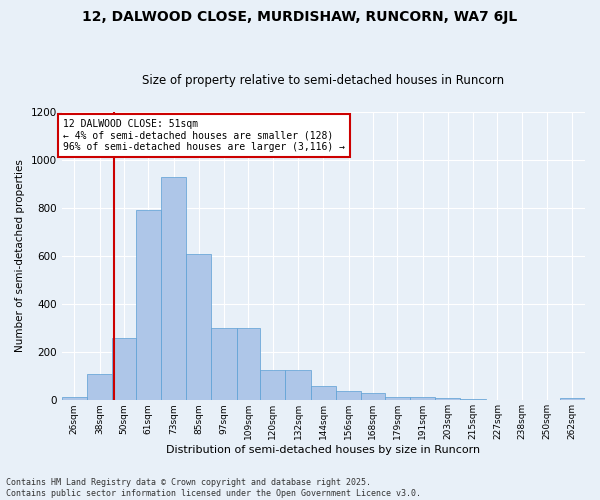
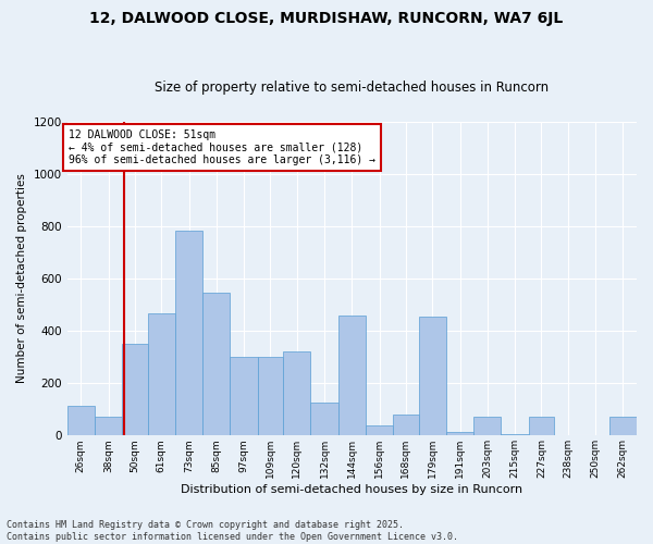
26sqm: 15 -> 115
38sqm: 110 -> 70
50sqm: 260 -> 350
61sqm: 790 -> 465
73sqm: 930 -> 785
85sqm: 610 -> 545
120sqm: 125 -> 320
144sqm: 60 -> 460
168sqm: 30 -> 80
179sqm: 15 -> 455
203sqm: 8 -> 70
227sqm: 2 -> 70
262sqm: 8 -> 70
